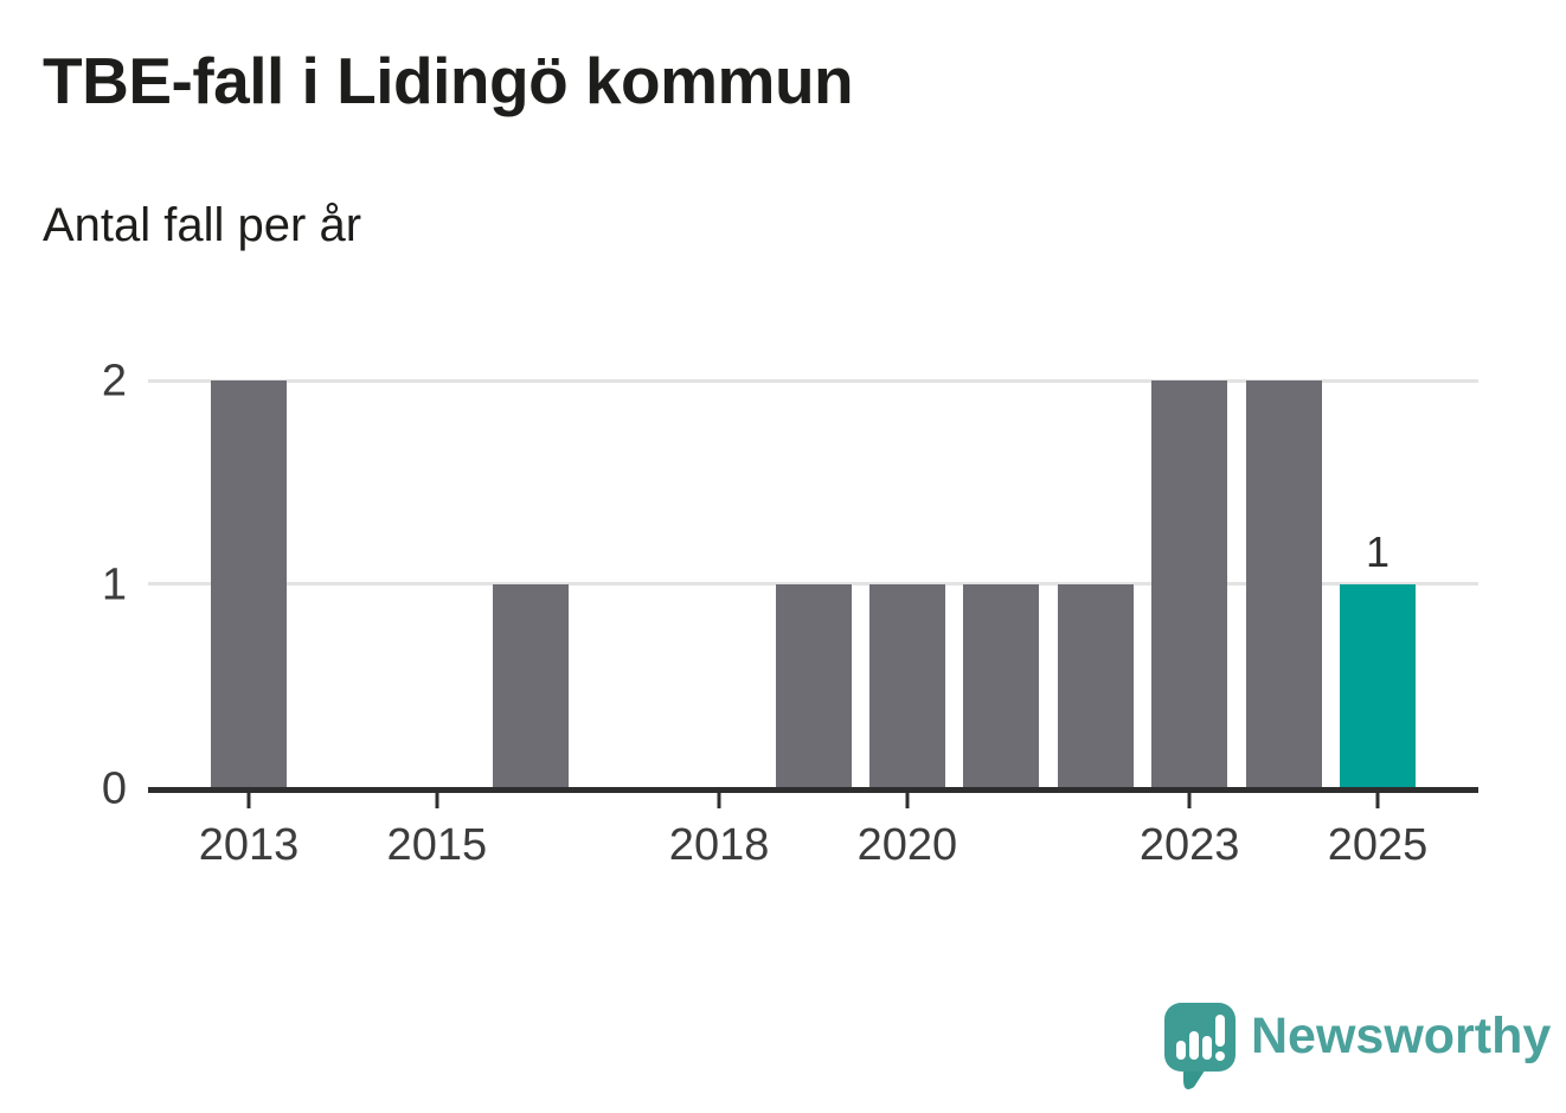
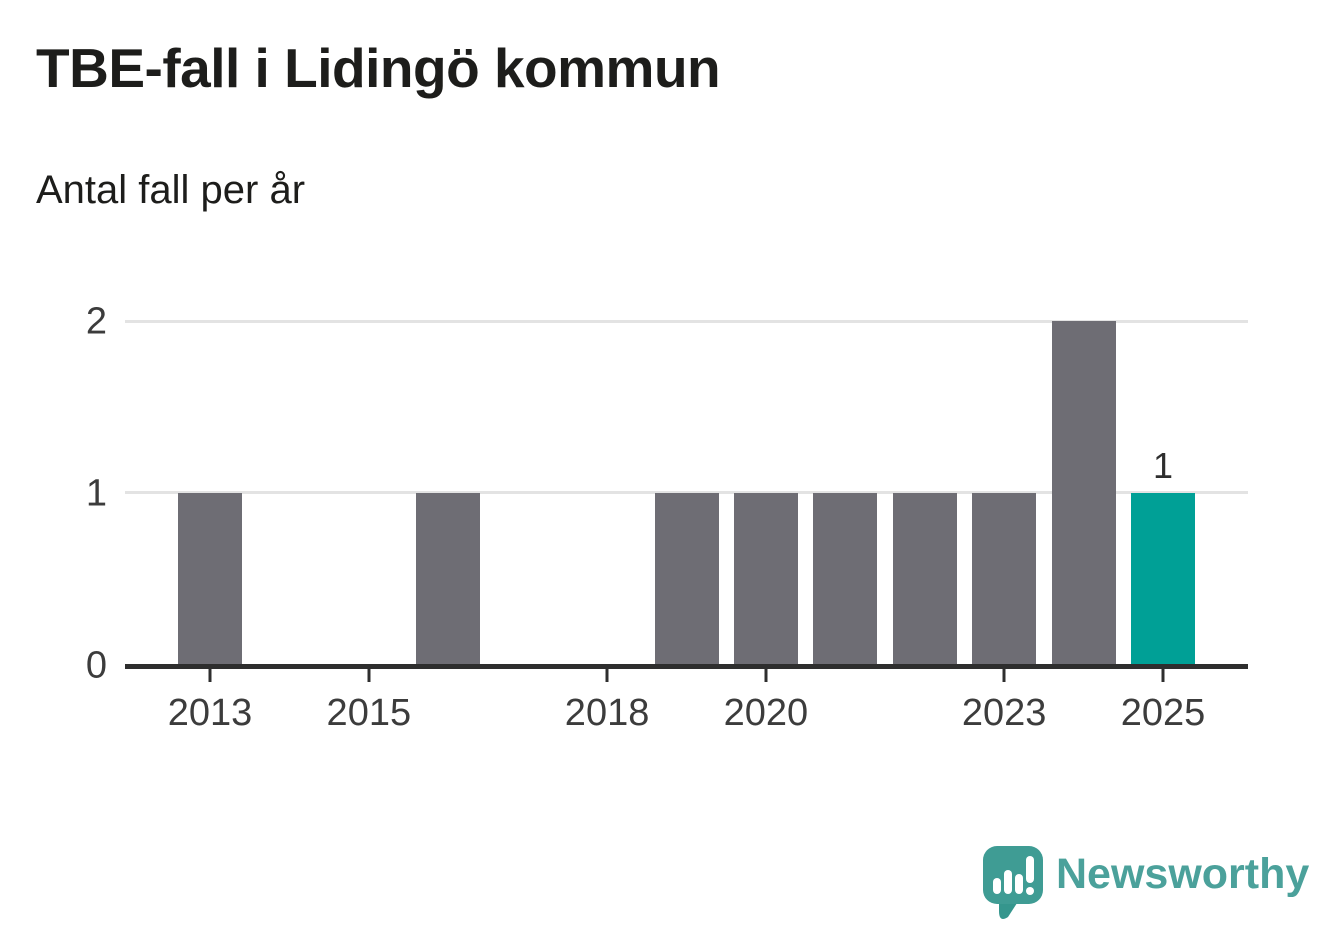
2013: 2 -> 1
2023: 2 -> 1
